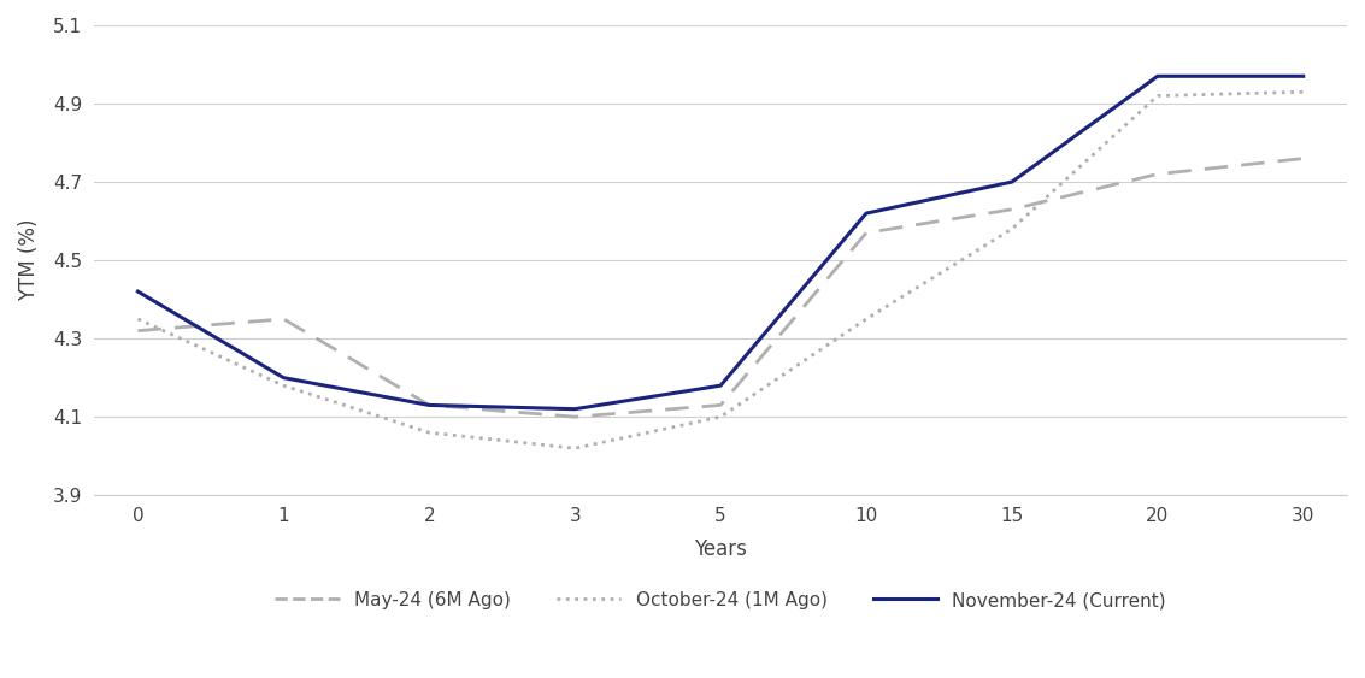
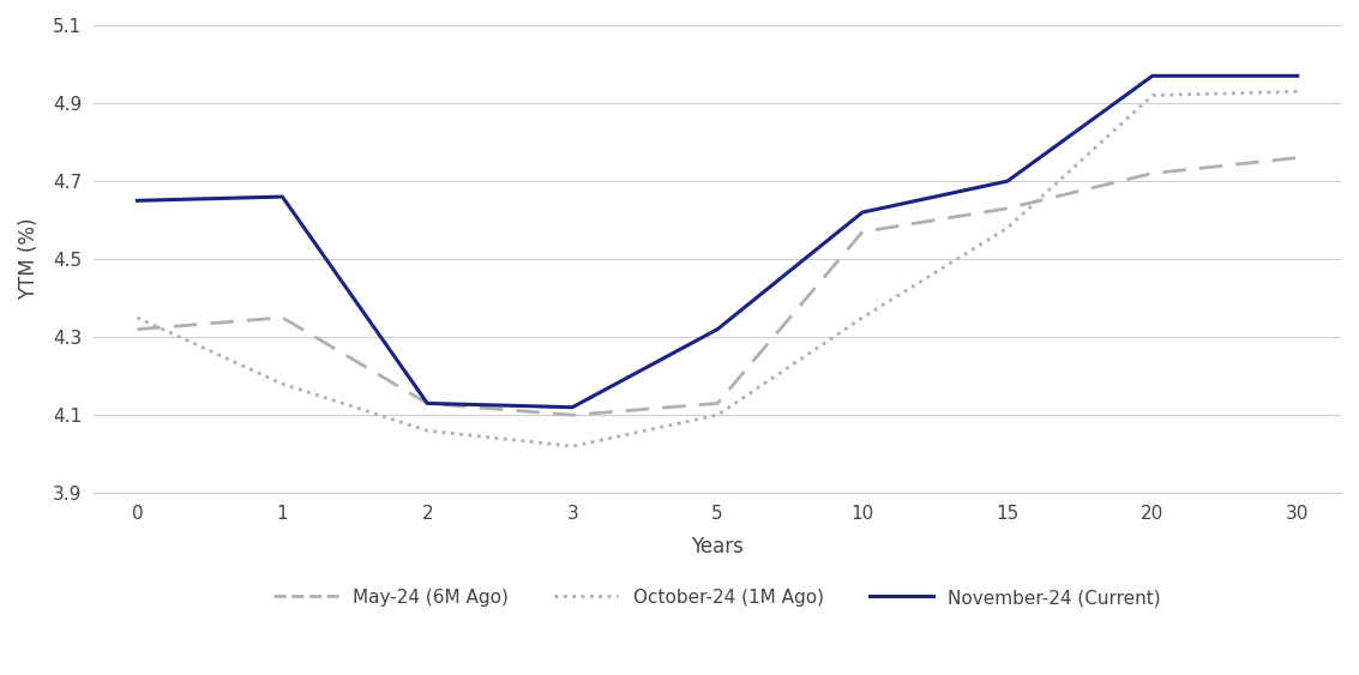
November-24 (Current)/0: 4.42 -> 4.65
November-24 (Current)/1: 4.20 -> 4.66
November-24 (Current)/5: 4.18 -> 4.32
